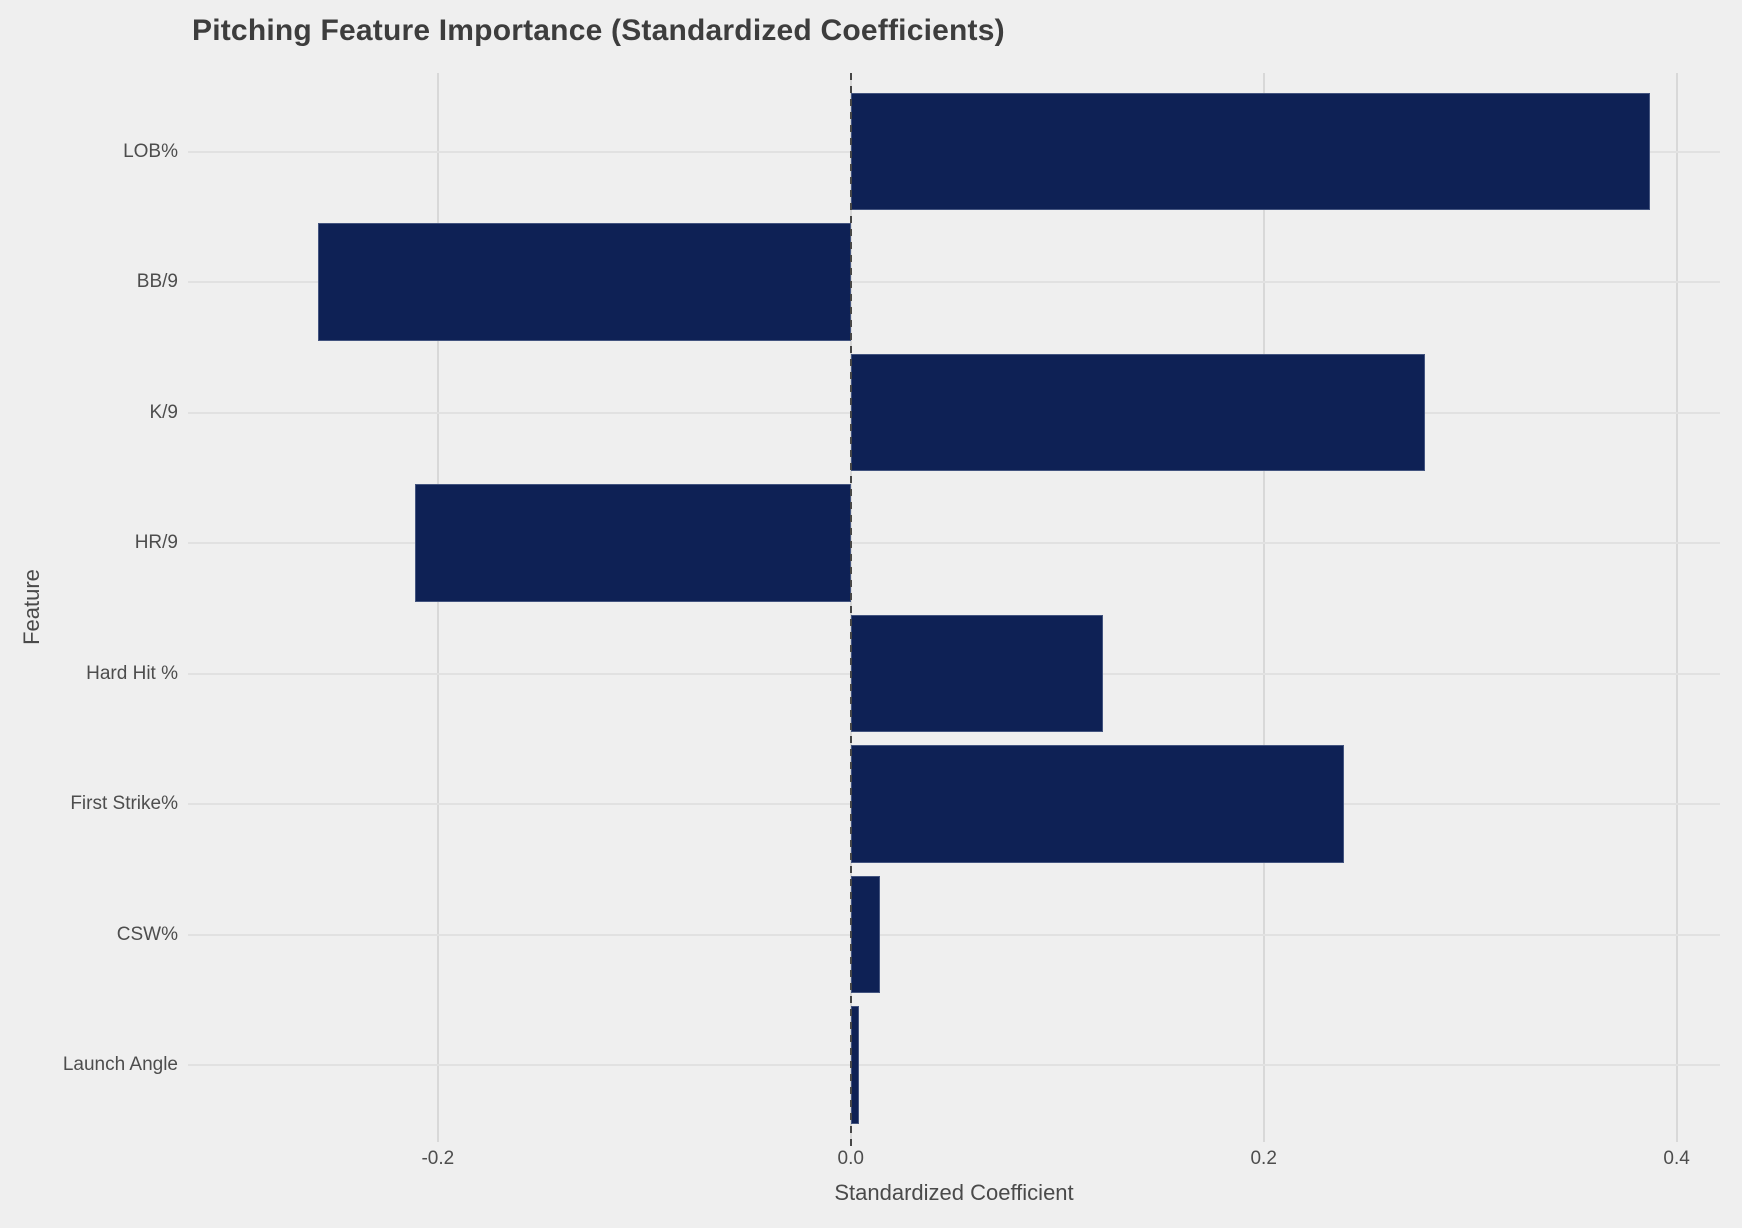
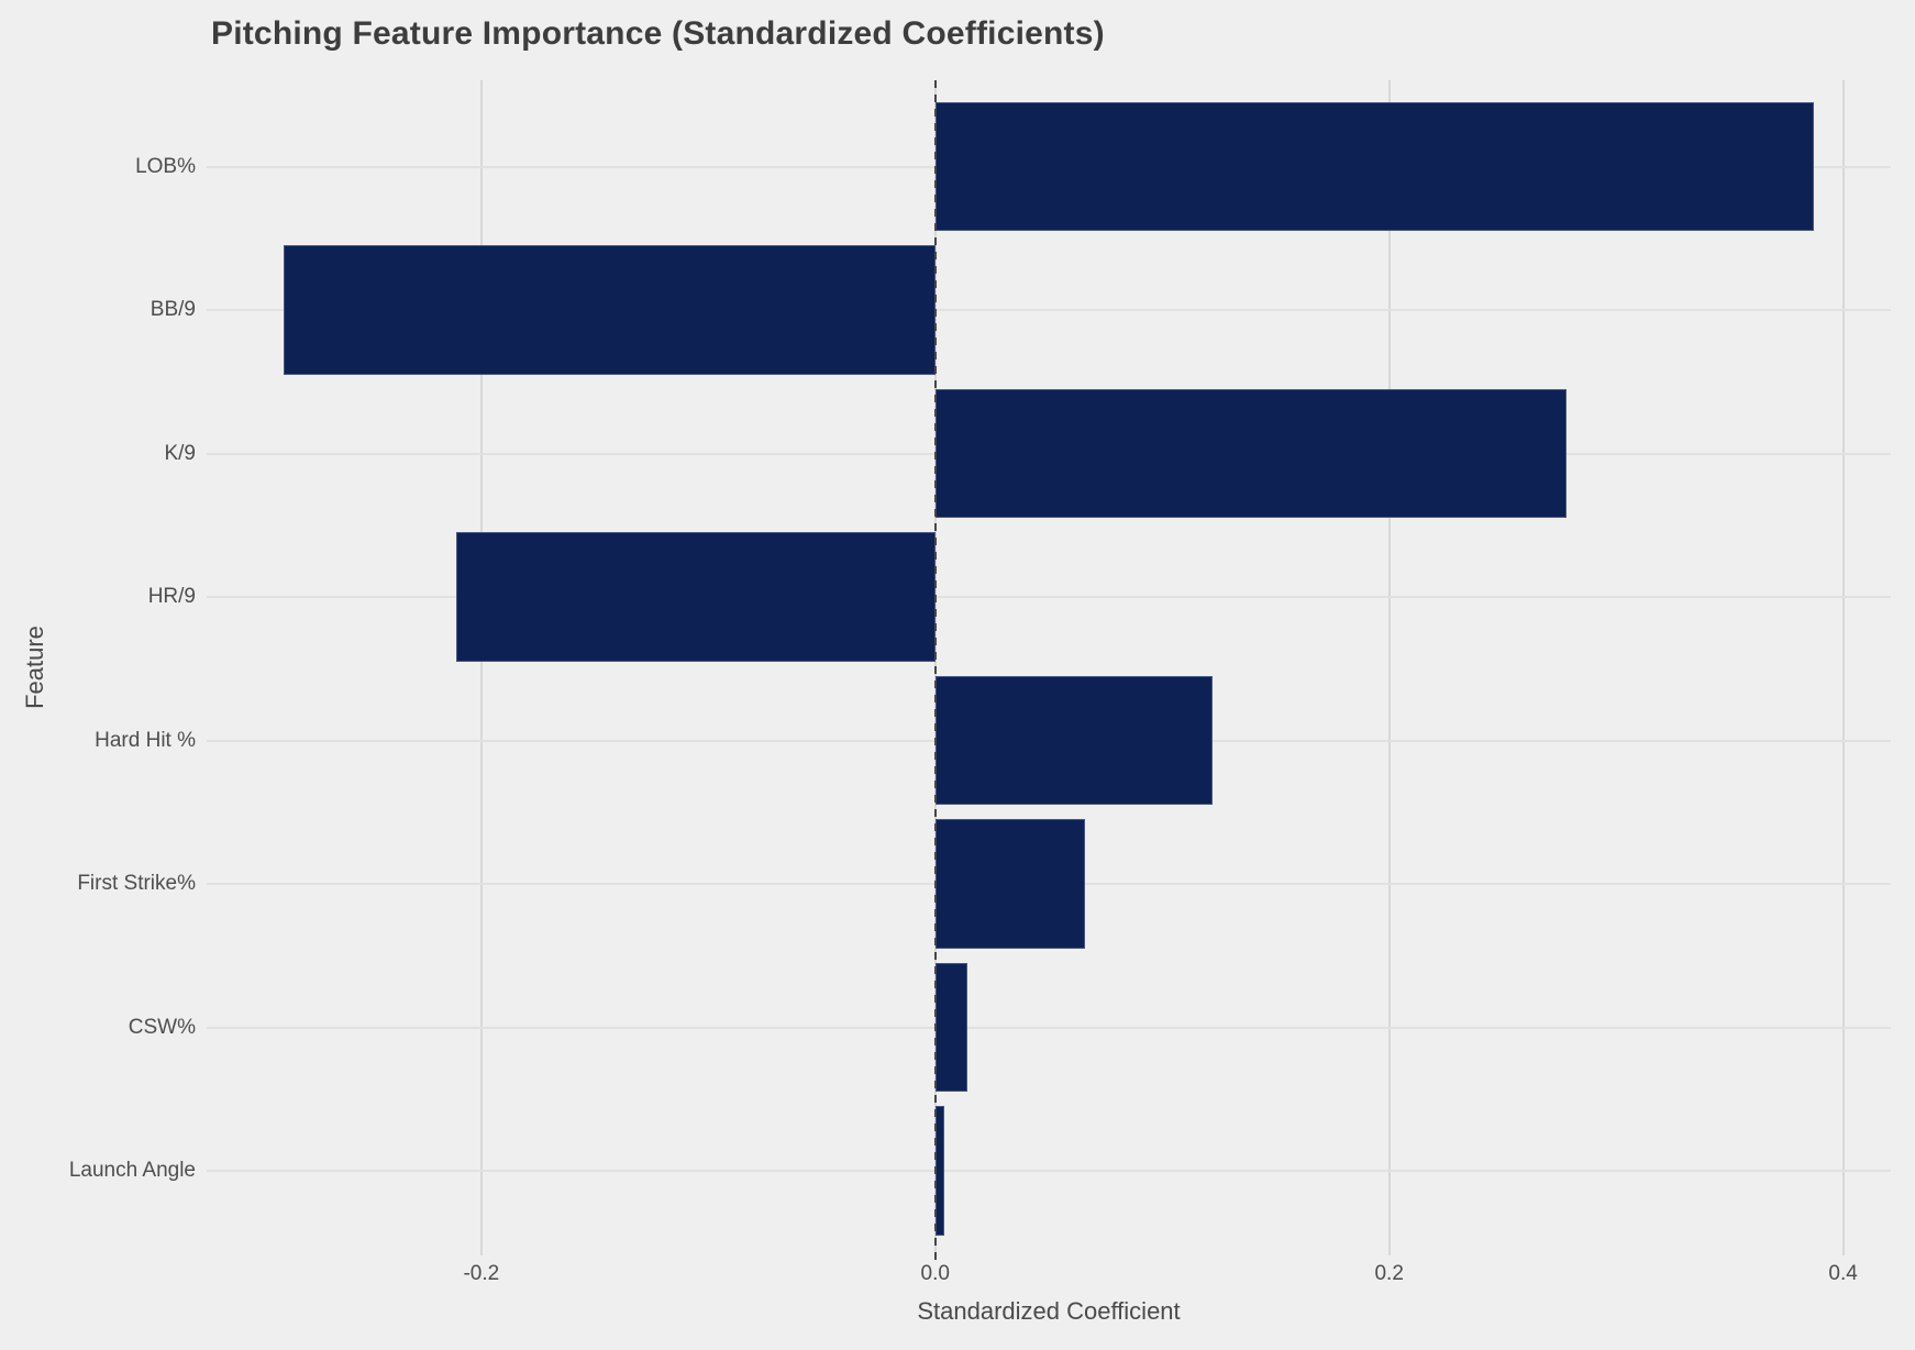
BB/9: -0.258 -> -0.287
First Strike%: 0.239 -> 0.066
